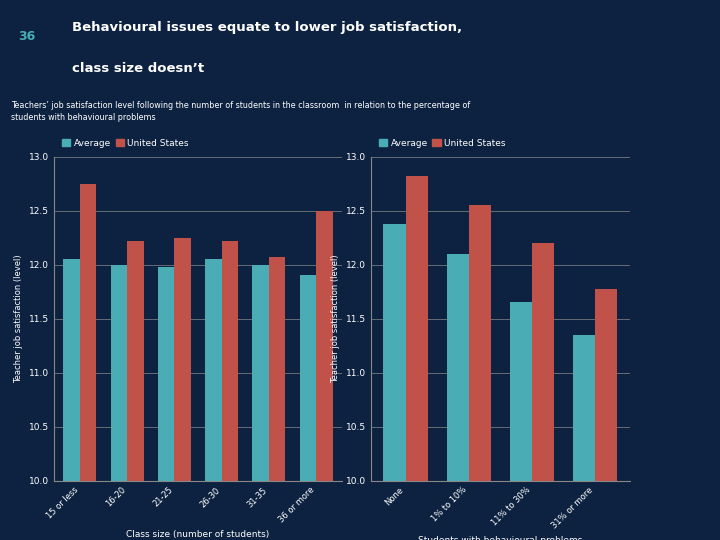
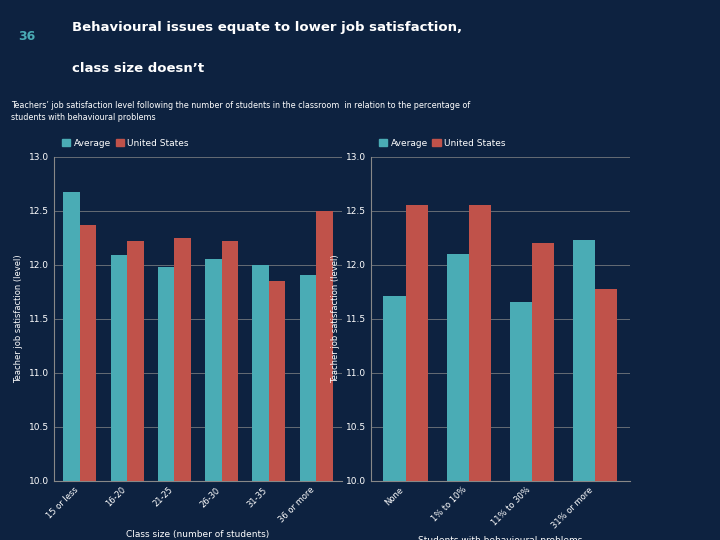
Average/15 or less: 12.05 -> 12.67
United States/15 or less: 12.75 -> 12.37
Average/16-20: 12.00 -> 12.09
United States/31-35: 12.07 -> 11.85
Average/None: 12.38 -> 11.71
United States/None: 12.82 -> 12.55
Average/31% or more: 11.35 -> 12.23
